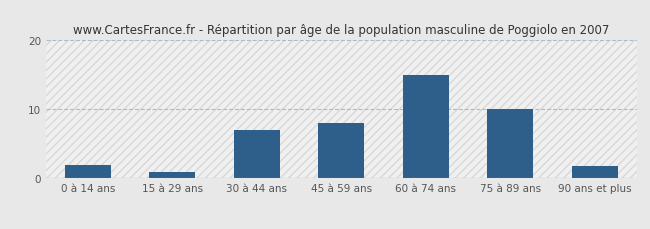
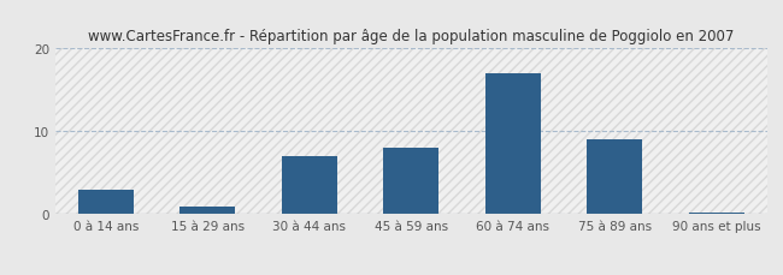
0 à 14 ans: 2.0 -> 3.0
60 à 74 ans: 15.0 -> 17.0
75 à 89 ans: 10.0 -> 9.0
90 ans et plus: 1.8 -> 0.2
